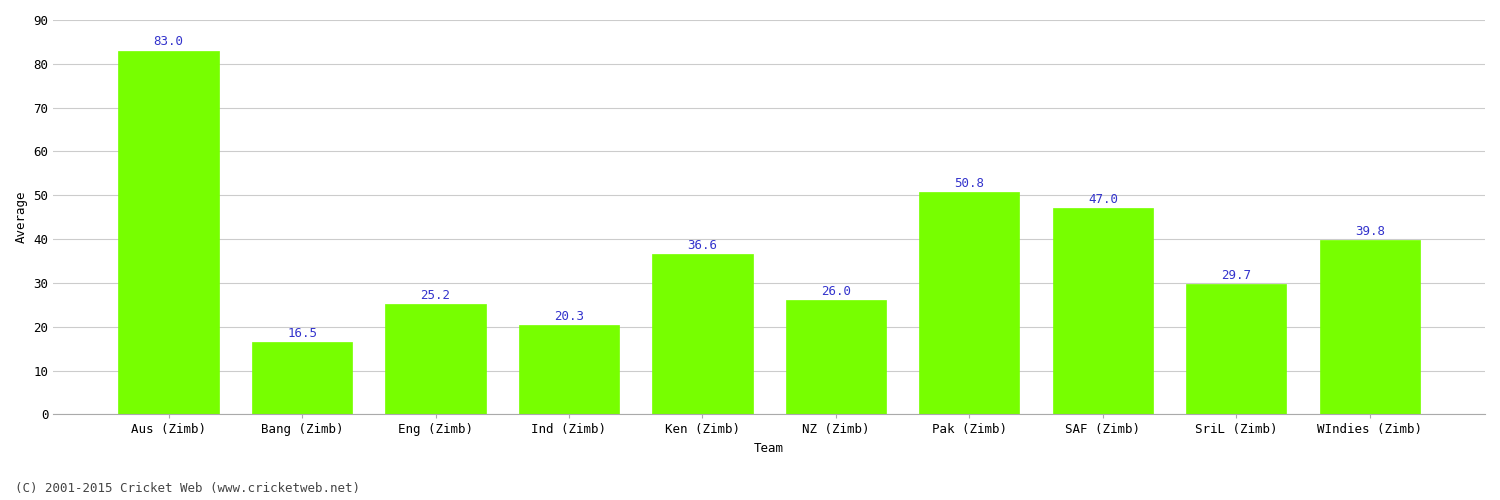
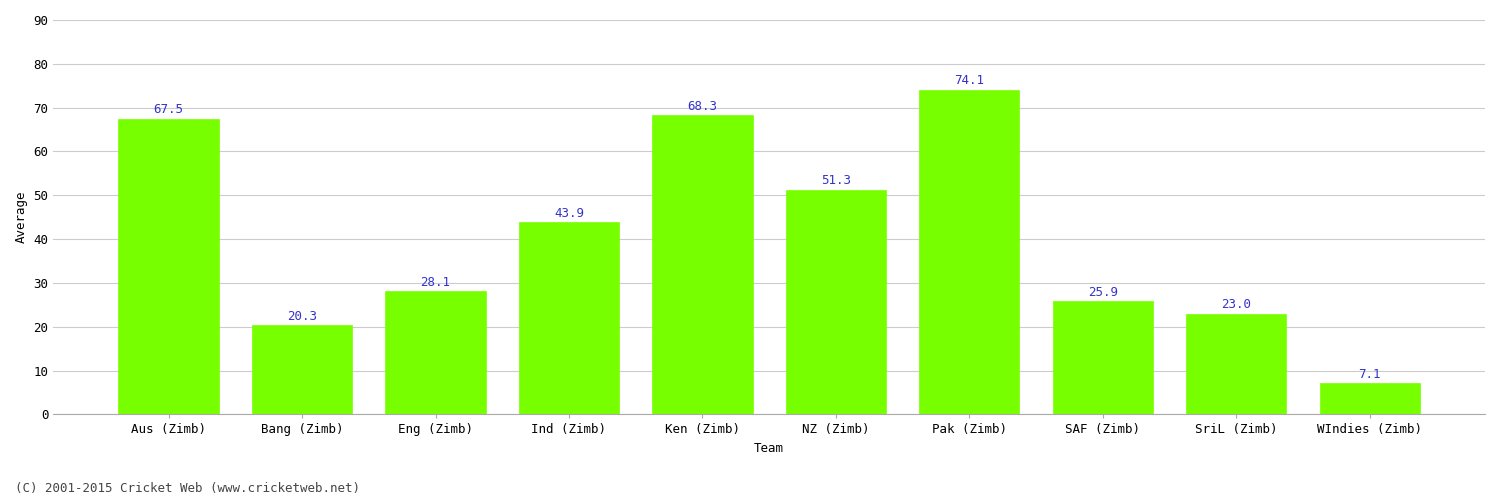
Aus (Zimb): 83.0 -> 67.5
Bang (Zimb): 16.5 -> 20.3
Eng (Zimb): 25.2 -> 28.1
Ind (Zimb): 20.3 -> 43.9
Ken (Zimb): 36.6 -> 68.3
NZ (Zimb): 26.0 -> 51.3
Pak (Zimb): 50.8 -> 74.1
SAF (Zimb): 47.0 -> 25.9
SriL (Zimb): 29.7 -> 23.0
WIndies (Zimb): 39.8 -> 7.1
